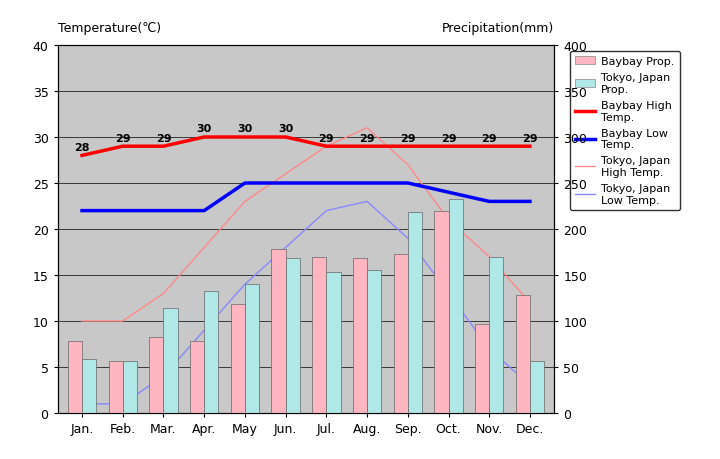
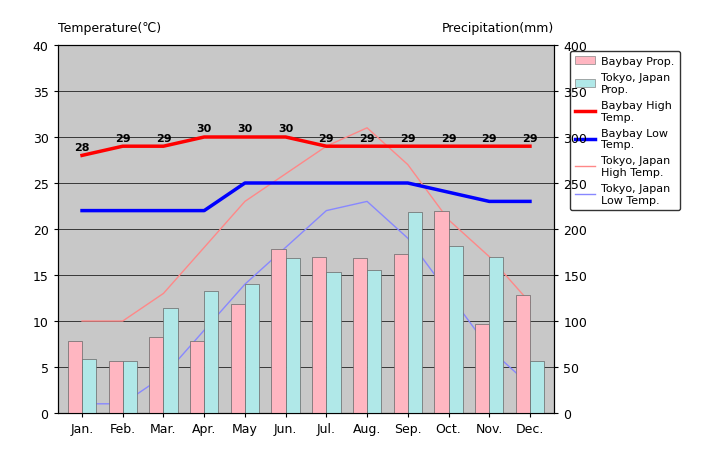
Tokyo, Japan Prop./Oct.: 233 -> 182
